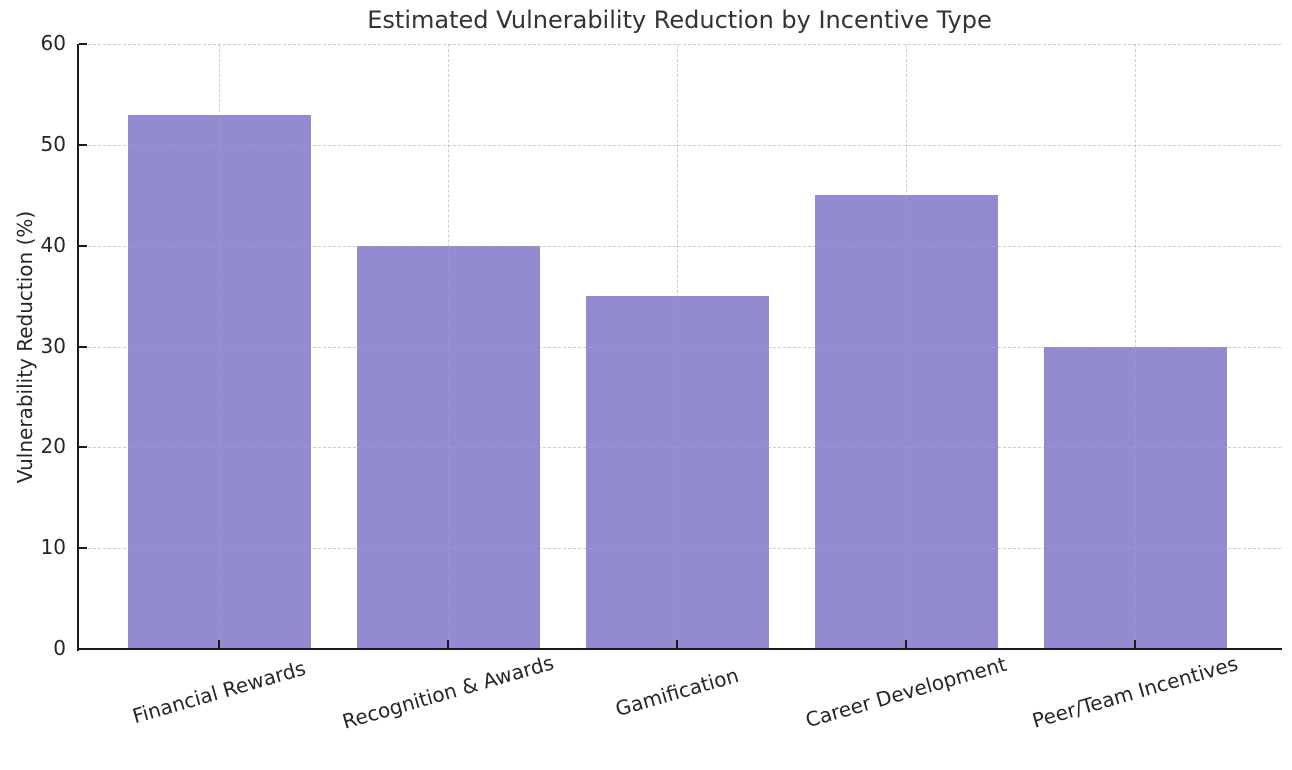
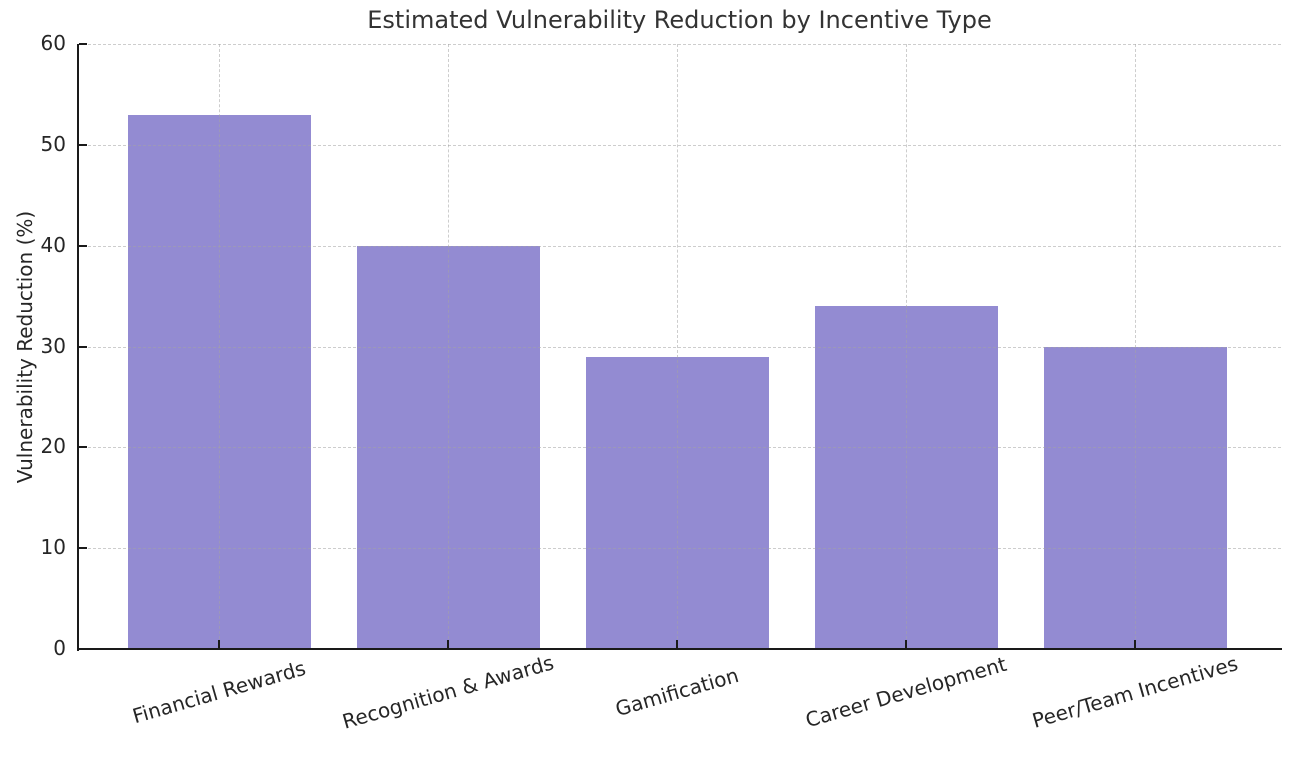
Gamification: 35 -> 29
Career Development: 45 -> 34
